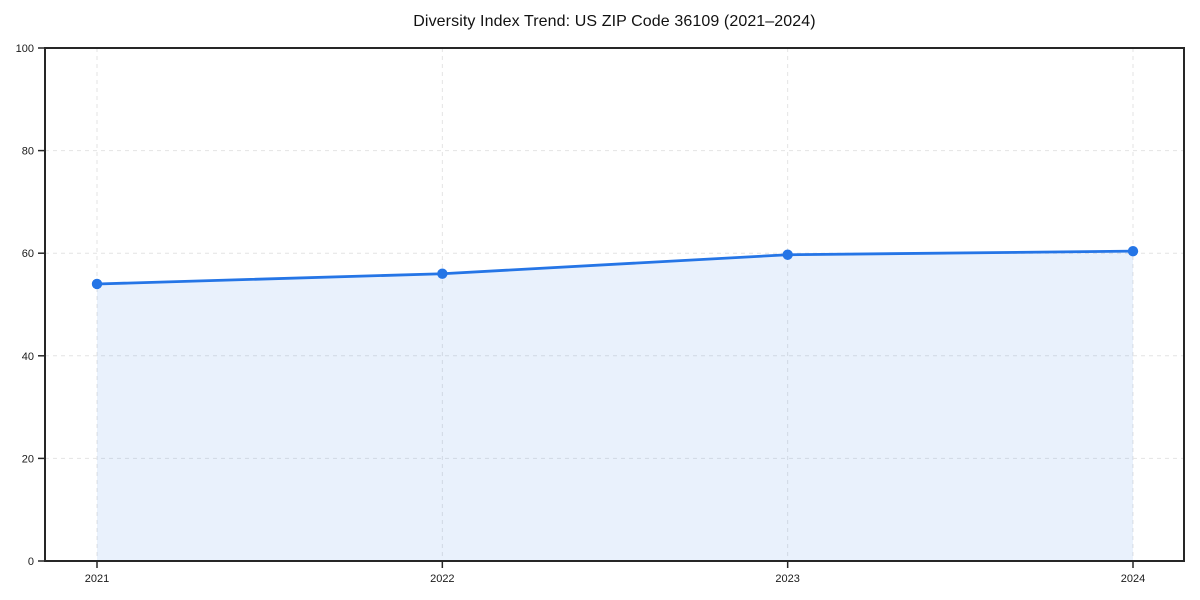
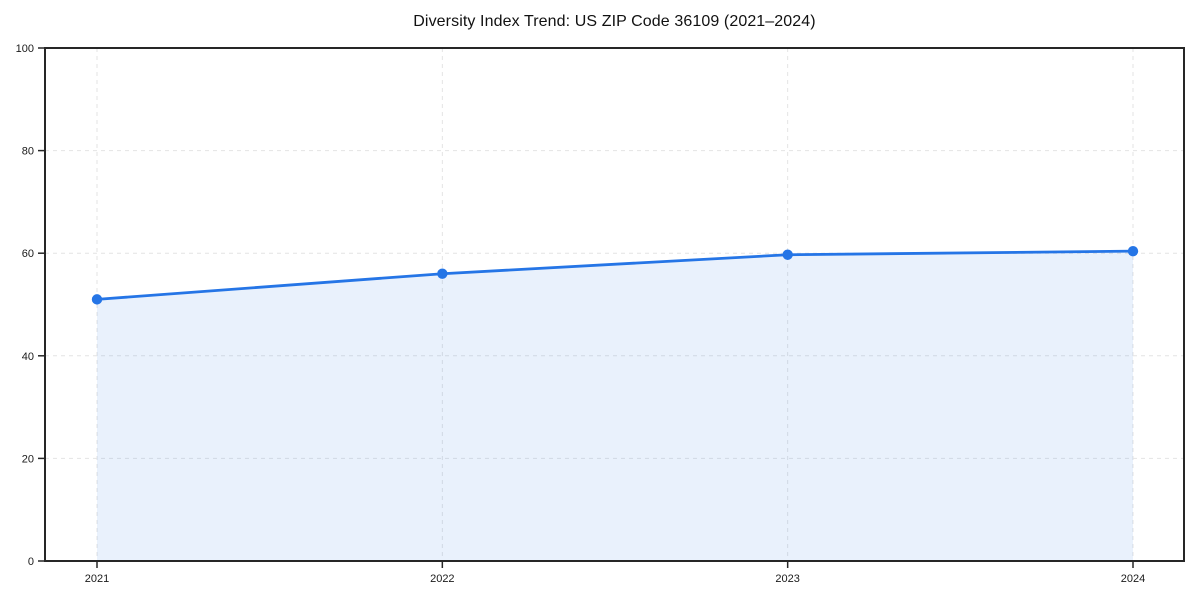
2021: 54 -> 51
